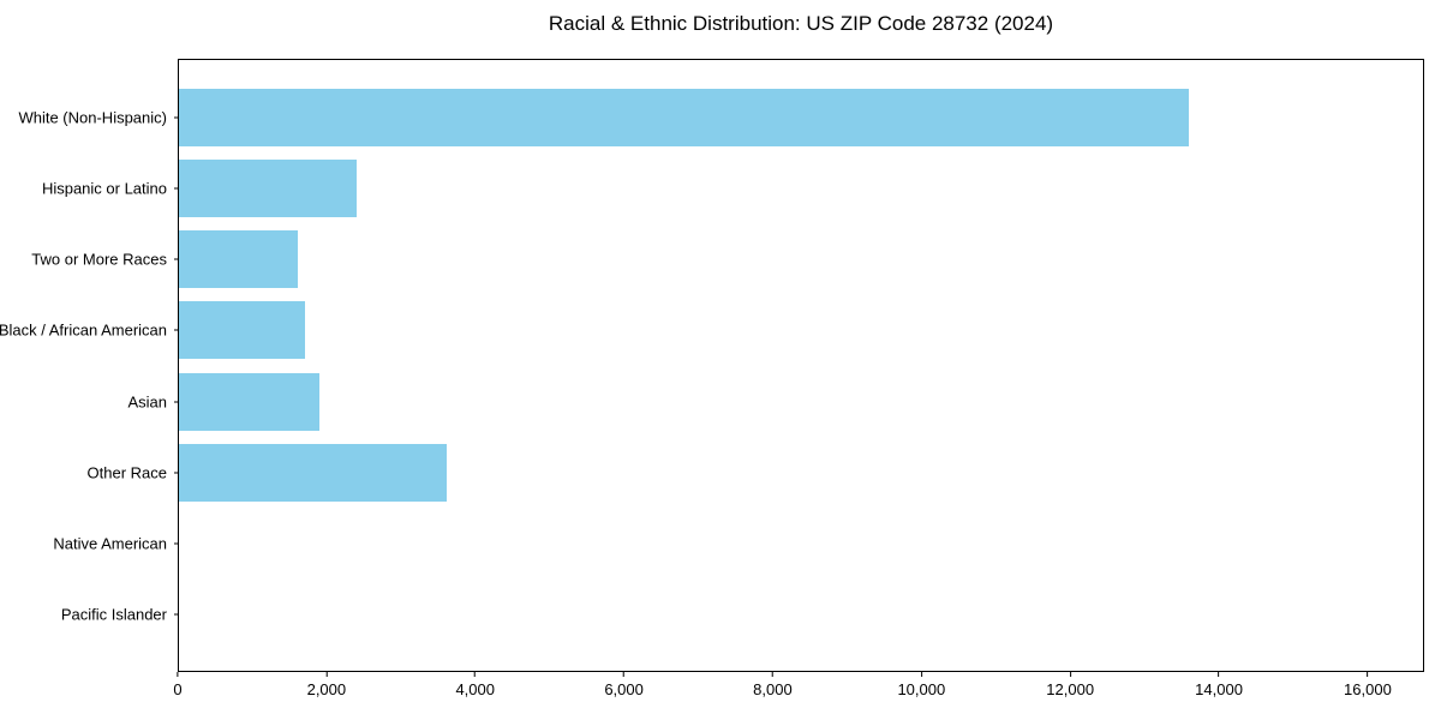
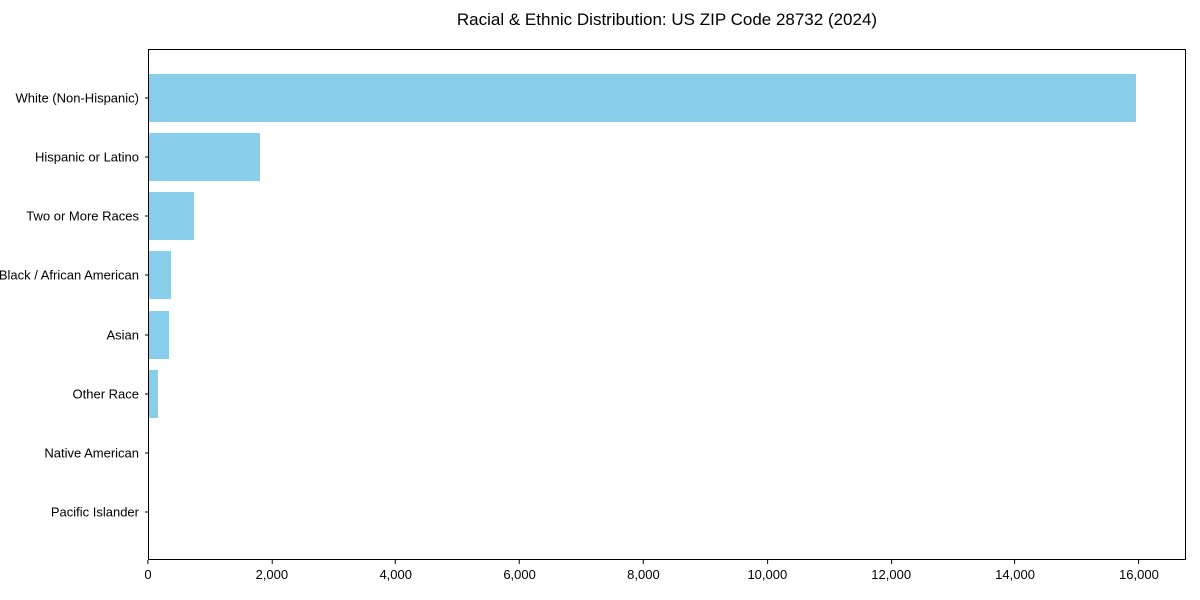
White (Non-Hispanic): 13600 -> 16000
Hispanic or Latino: 2400 -> 1800
Two or More Races: 1600 -> 700
Black / African American: 1700 -> 400
Asian: 1900 -> 300
Other Race: 3600 -> 100
